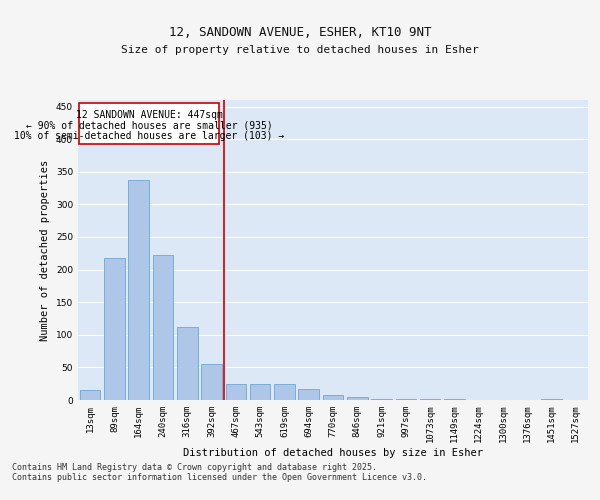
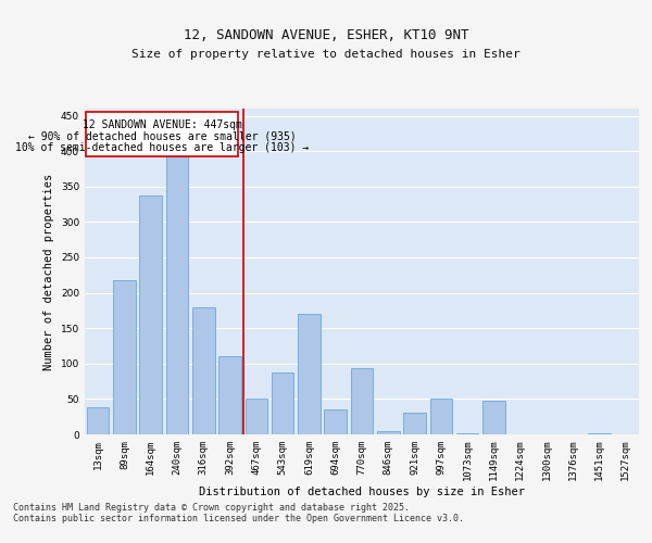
13sqm: 15 -> 38
240sqm: 222 -> 394
316sqm: 112 -> 180
392sqm: 55 -> 110
467sqm: 25 -> 50
543sqm: 25 -> 88
619sqm: 25 -> 170
694sqm: 17 -> 36
770sqm: 7 -> 94
921sqm: 2 -> 30
997sqm: 1 -> 50
1149sqm: 1 -> 48
